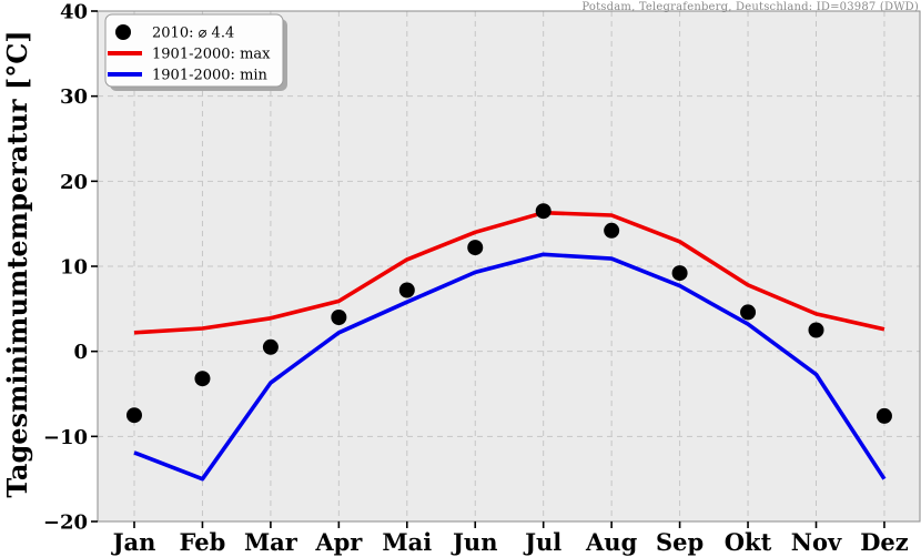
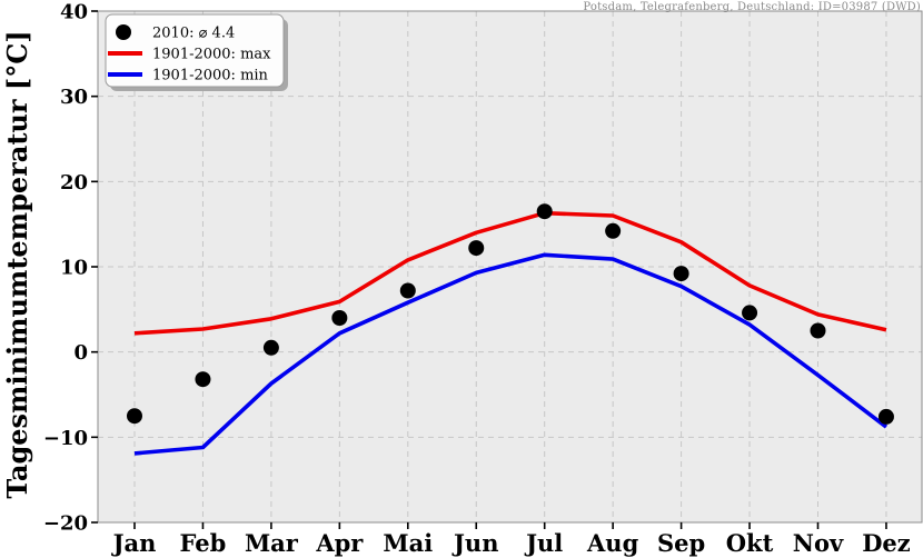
1901-2000: min/Feb: -15 -> -11
1901-2000: min/Dez: -15 -> -9
